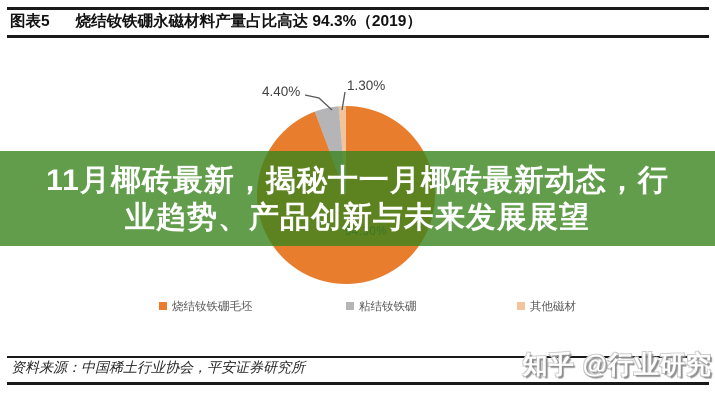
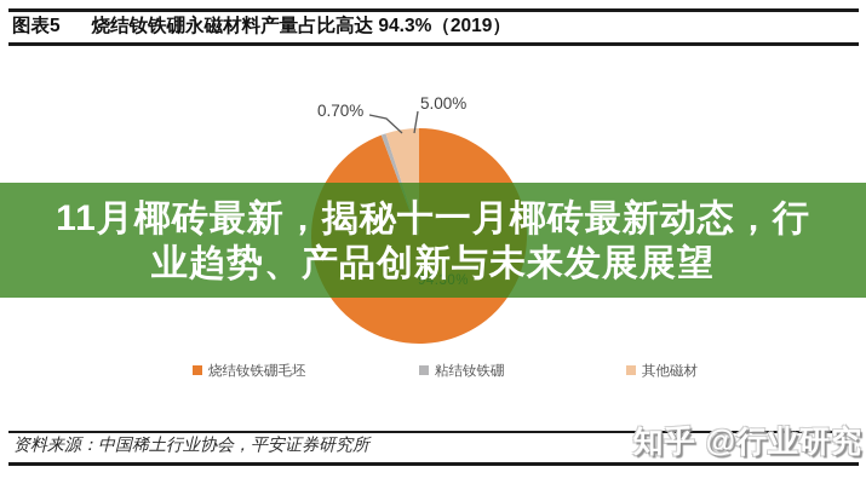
粘结钕铁硼: 4.40% -> 0.70%
其他磁材: 1.30% -> 5.00%
